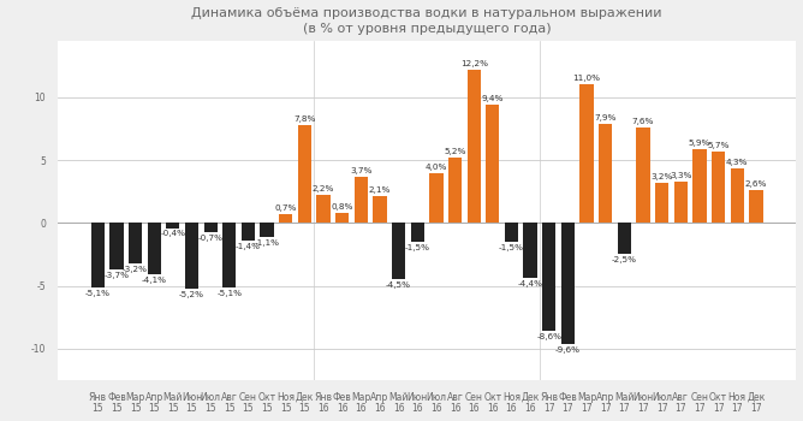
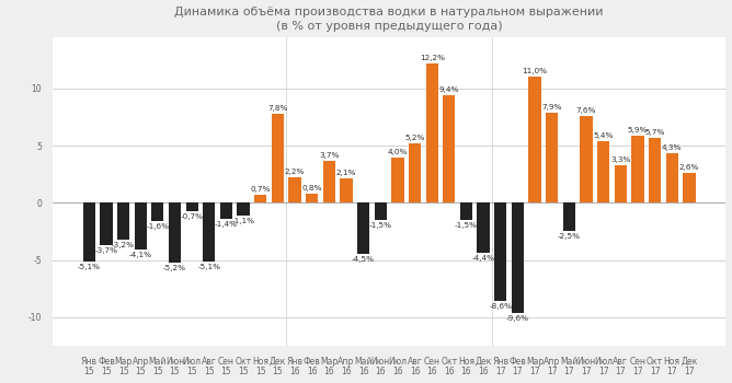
Май 15: -0,4% -> -1,6%
Июл 17: 3,2% -> 5,4%
